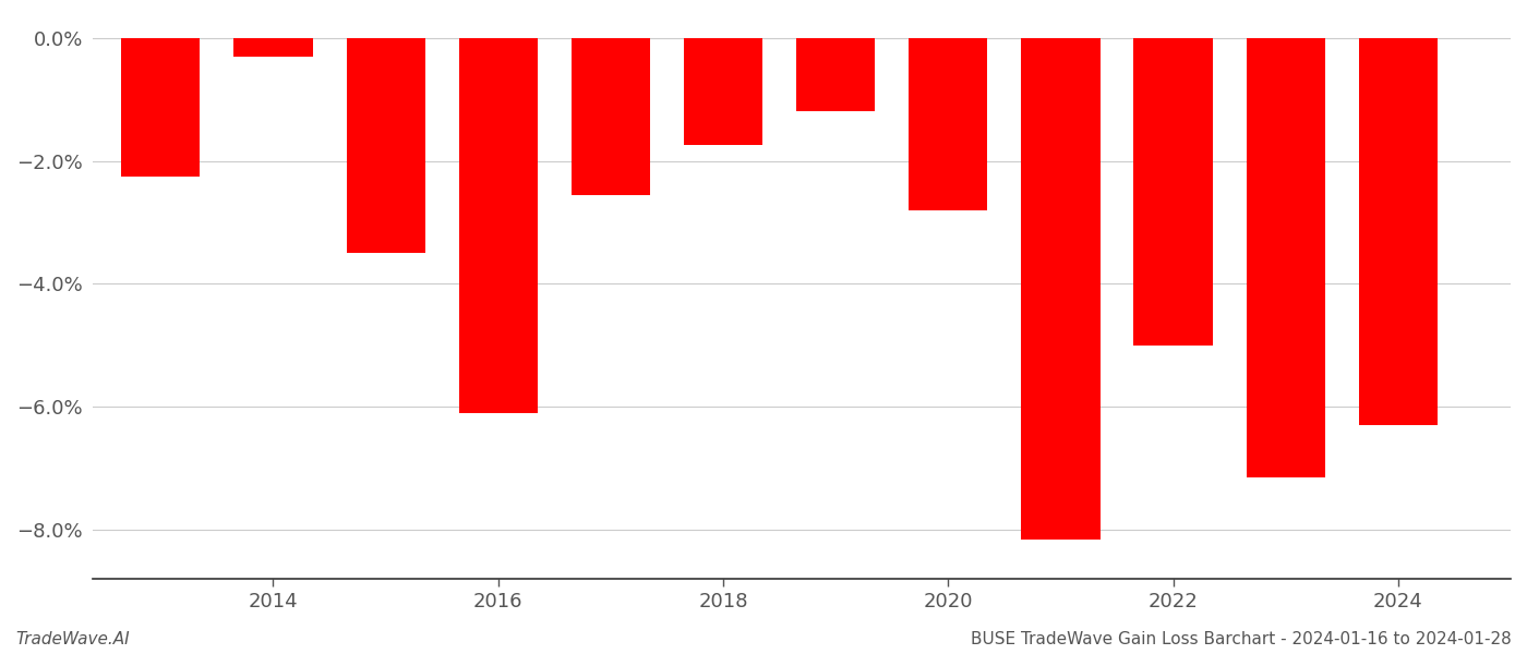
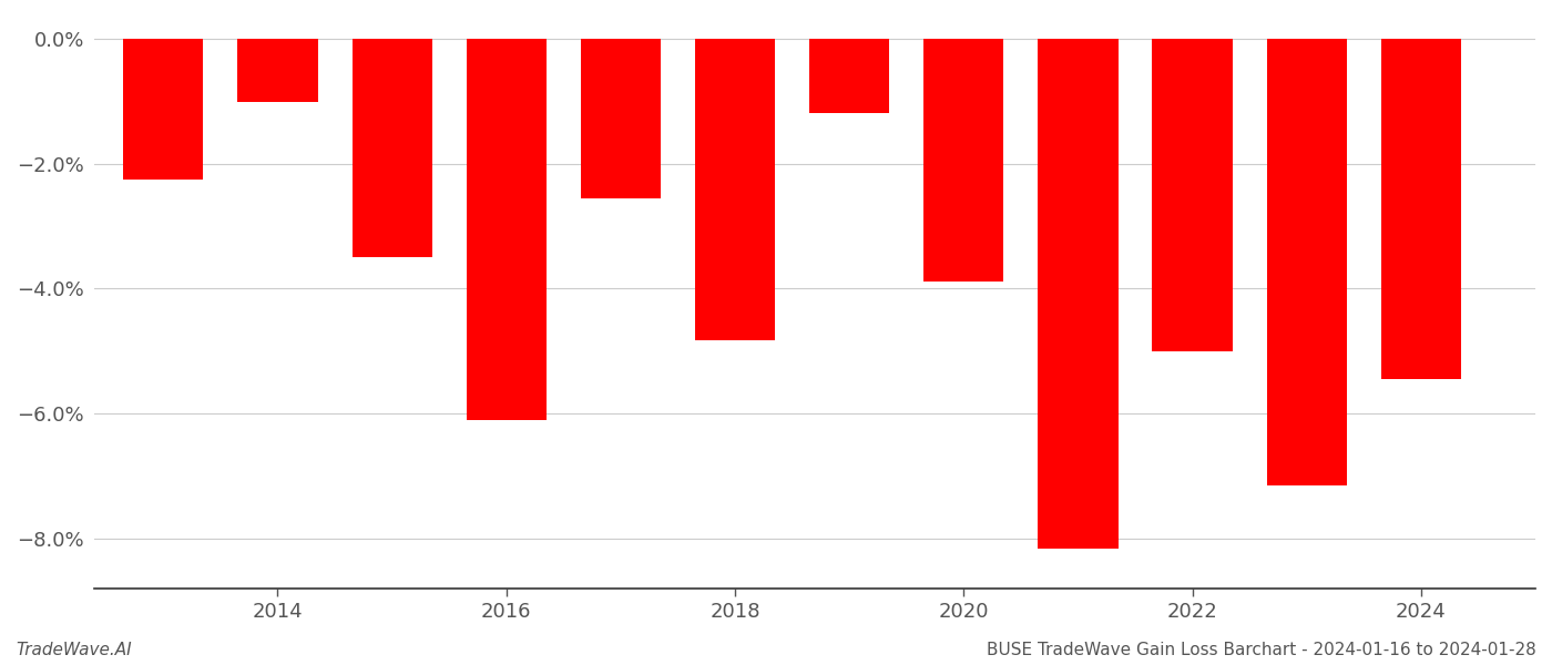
2014: -0.30% -> -1.02%
2018: -1.75% -> -4.82%
2020: -2.80% -> -3.88%
2024: -6.30% -> -5.44%
